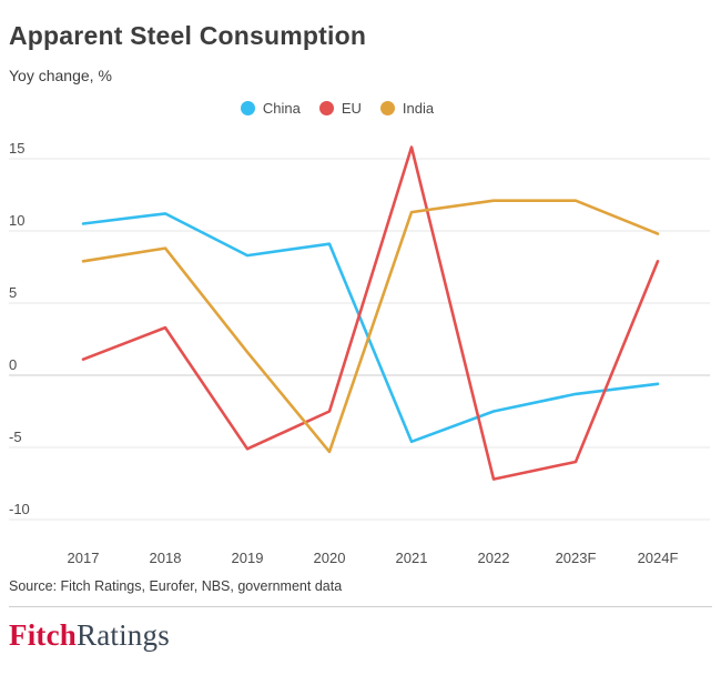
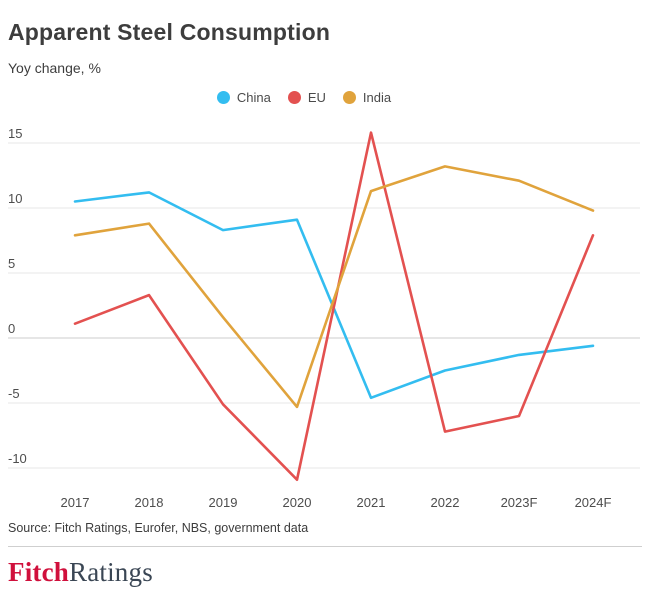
EU/2020: -2.5 -> -10.9
India/2022: 12.1 -> 13.2
